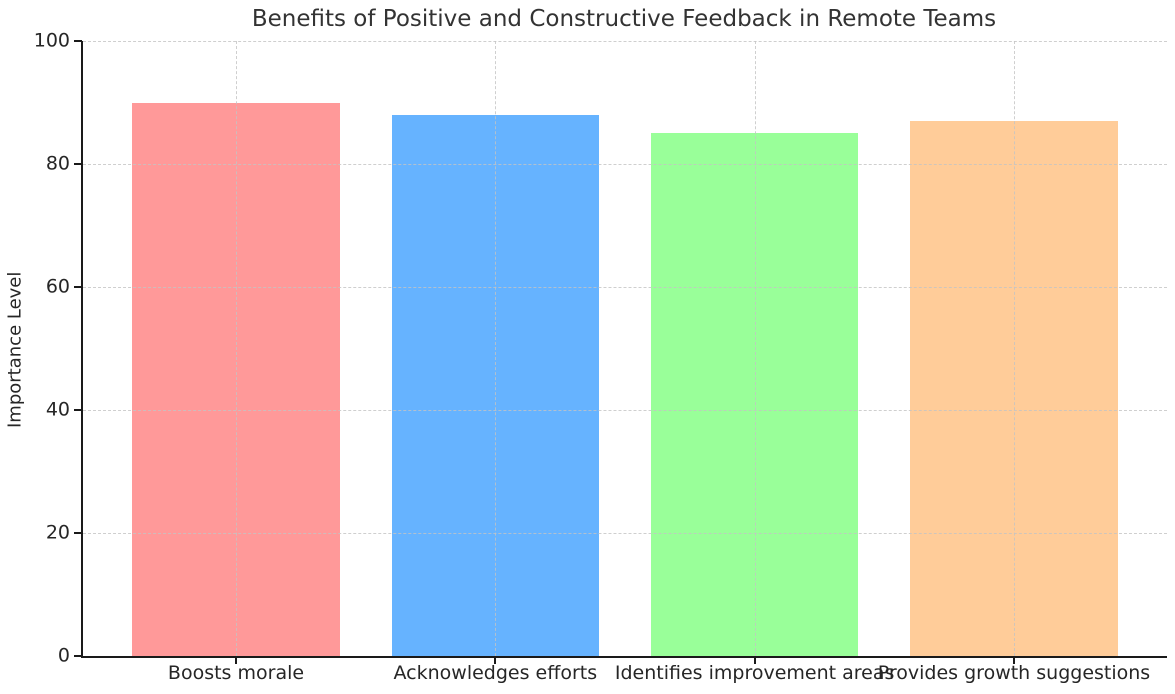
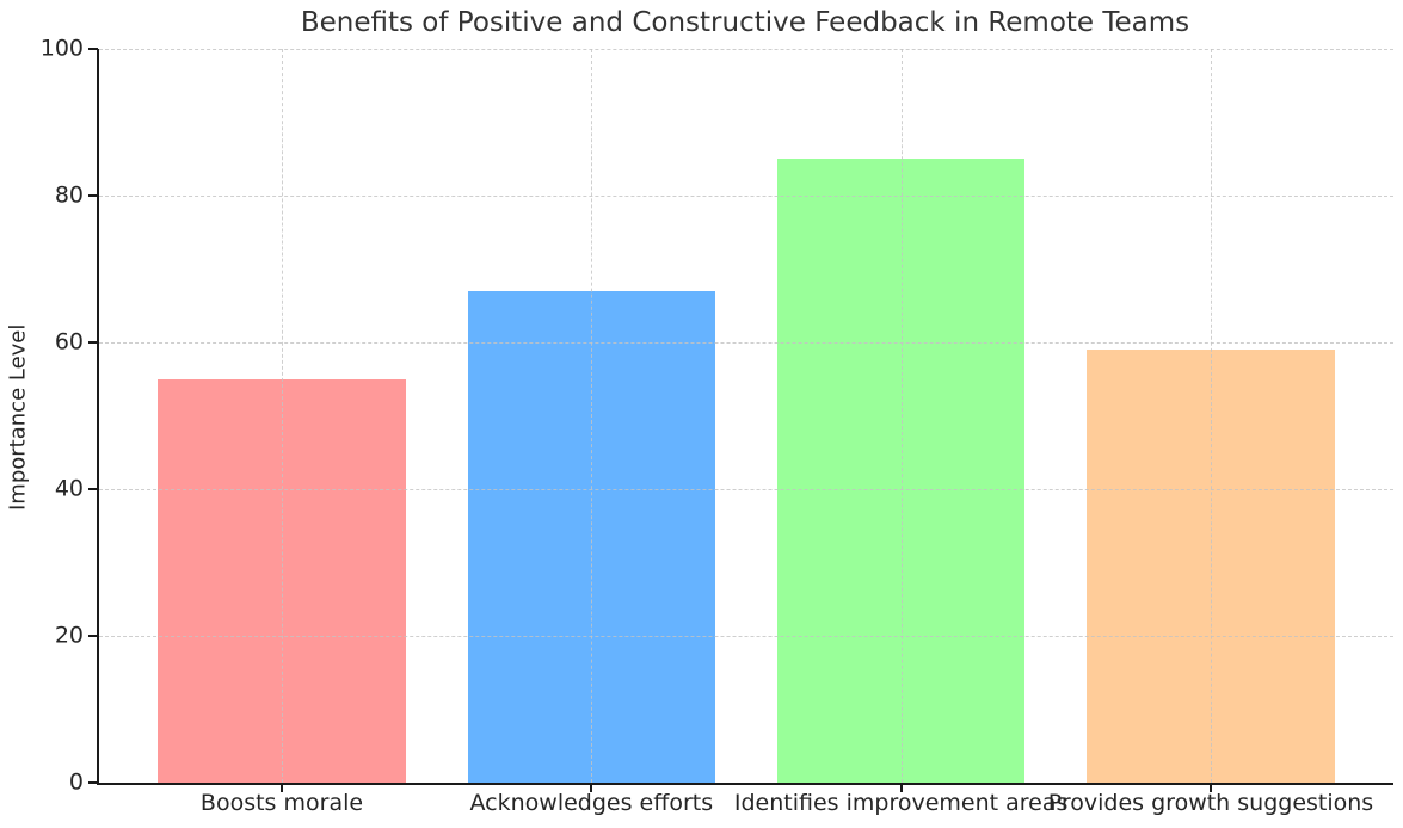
Boosts morale: 90 -> 55
Acknowledges efforts: 88 -> 67
Provides growth suggestions: 87 -> 59
